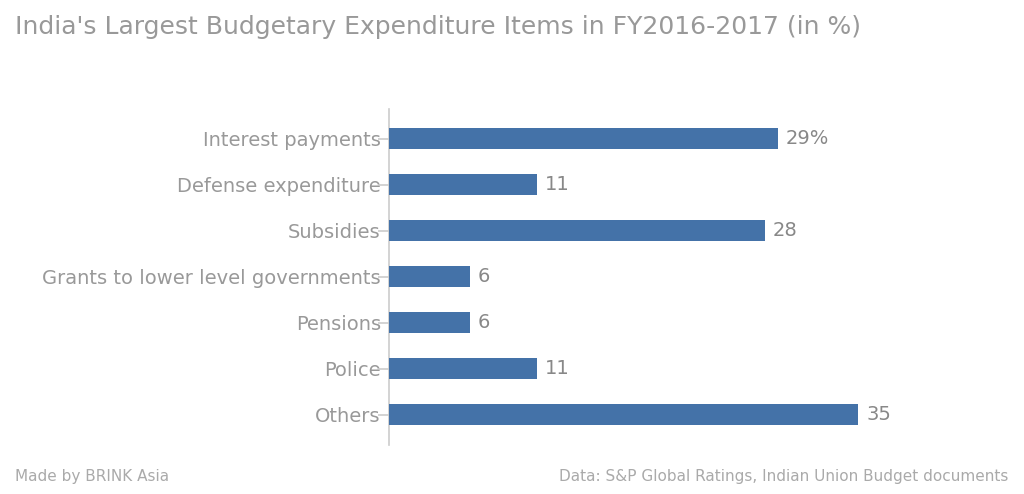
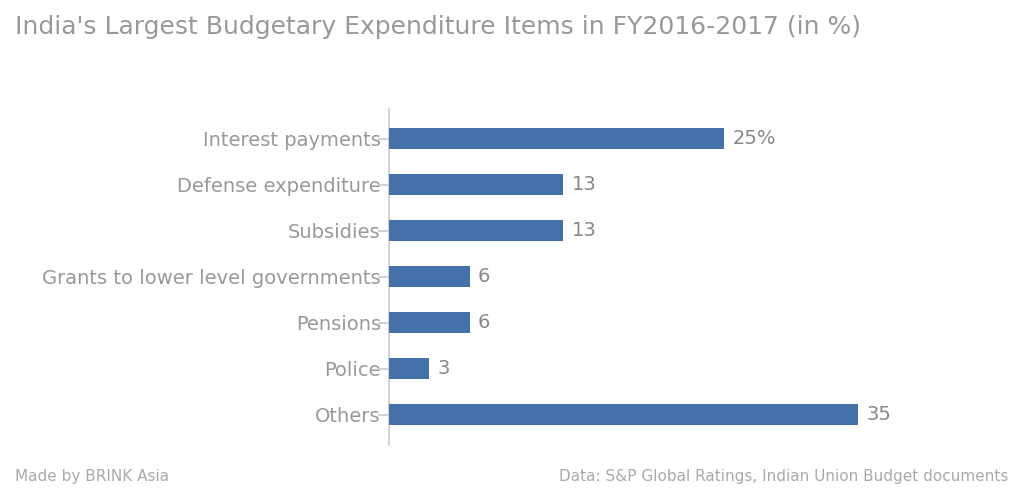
Interest payments: 29% -> 25%
Defense expenditure: 11 -> 13
Subsidies: 28 -> 13
Police: 11 -> 3
